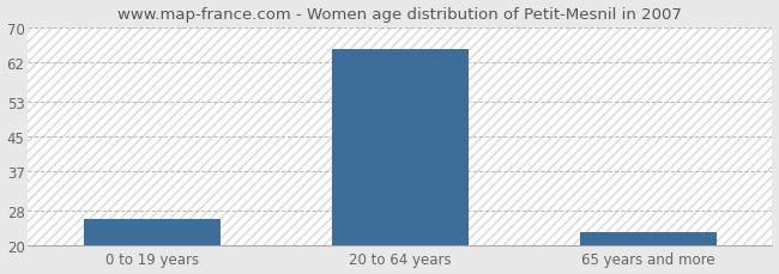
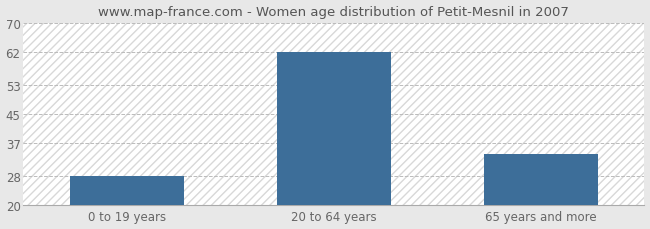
0 to 19 years: 26 -> 28
20 to 64 years: 65 -> 62
65 years and more: 23 -> 34
